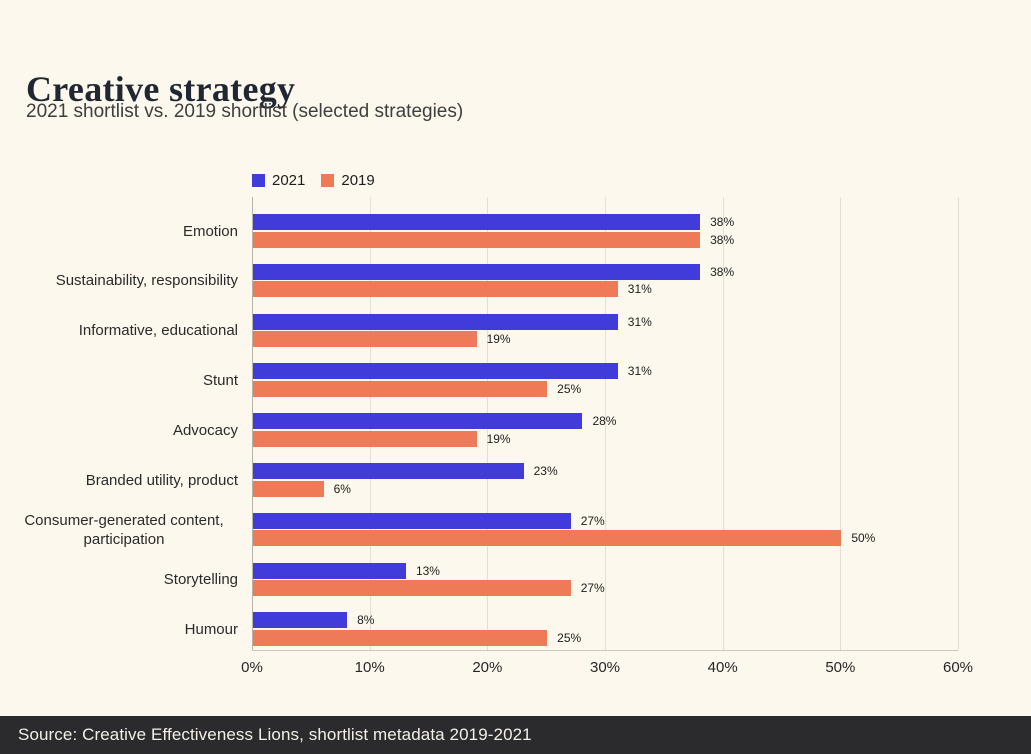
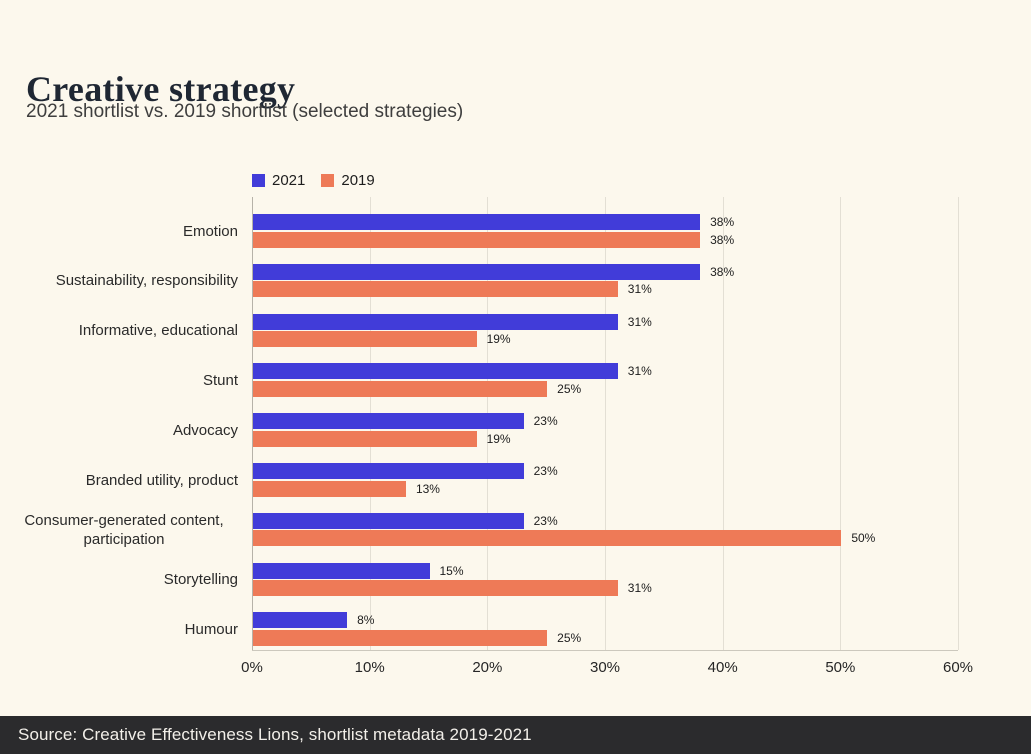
2021/Advocacy: 28% -> 23%
2019/Branded utility, product: 6% -> 13%
2021/Consumer-generated content, participation: 27% -> 23%
2021/Storytelling: 13% -> 15%
2019/Storytelling: 27% -> 31%
